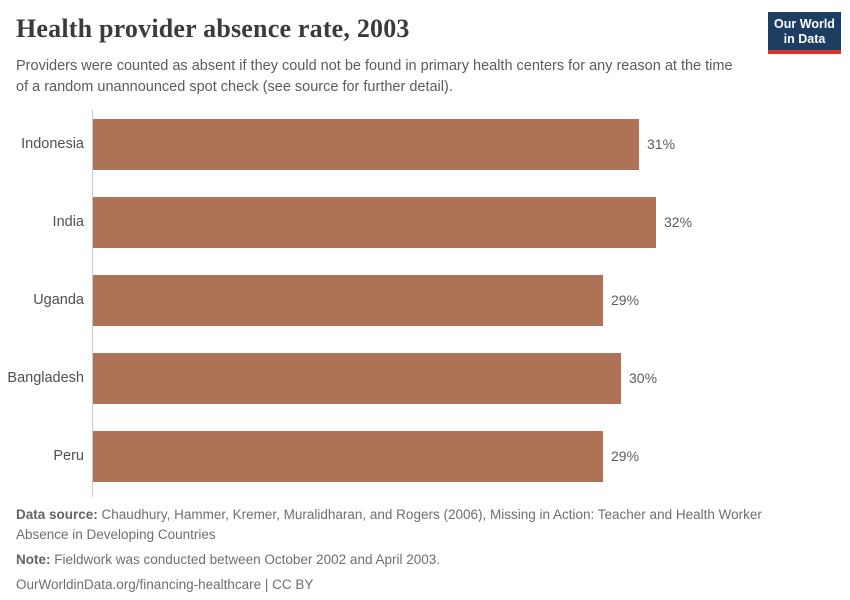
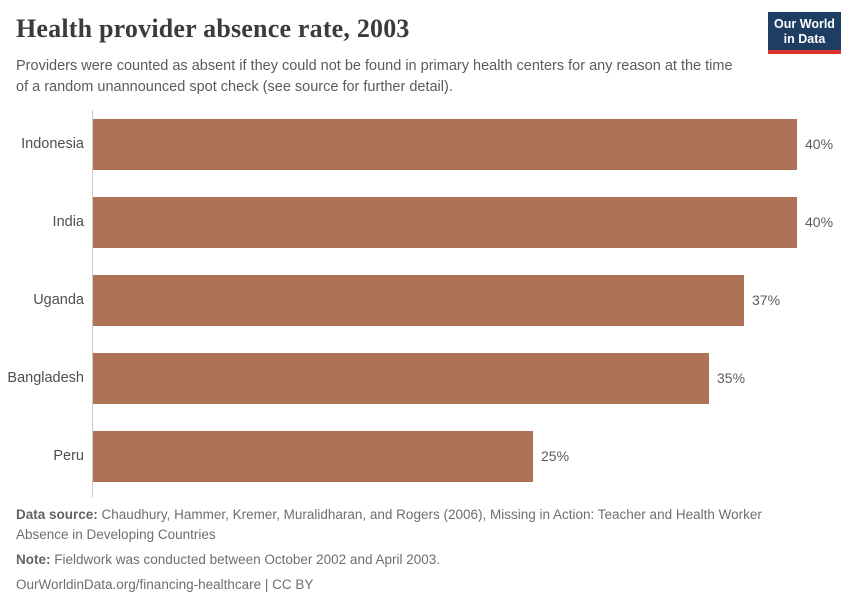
Indonesia: 31% -> 40%
India: 32% -> 40%
Uganda: 29% -> 37%
Bangladesh: 30% -> 35%
Peru: 29% -> 25%
